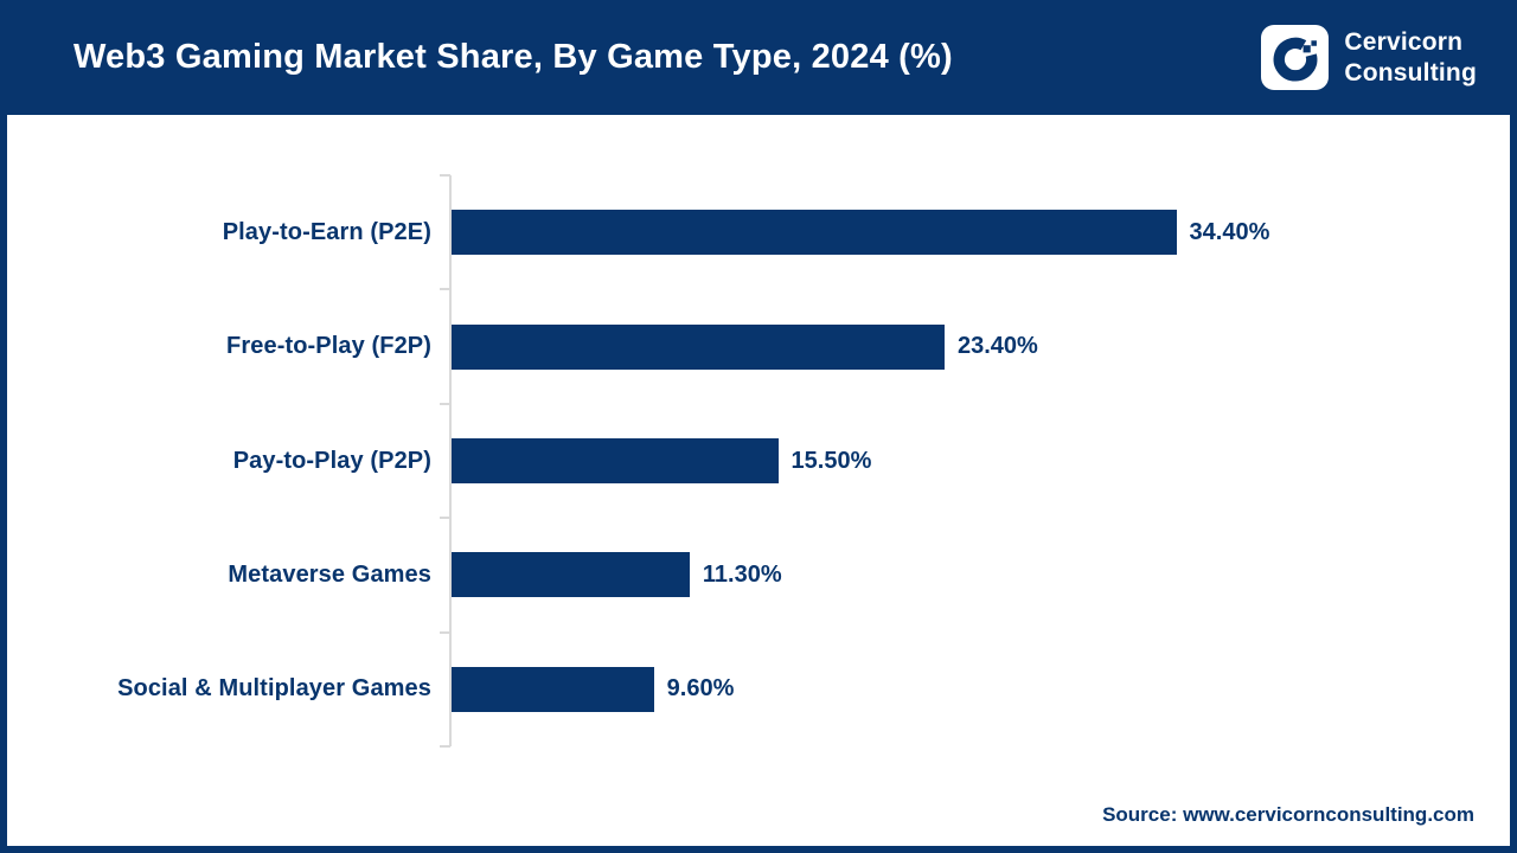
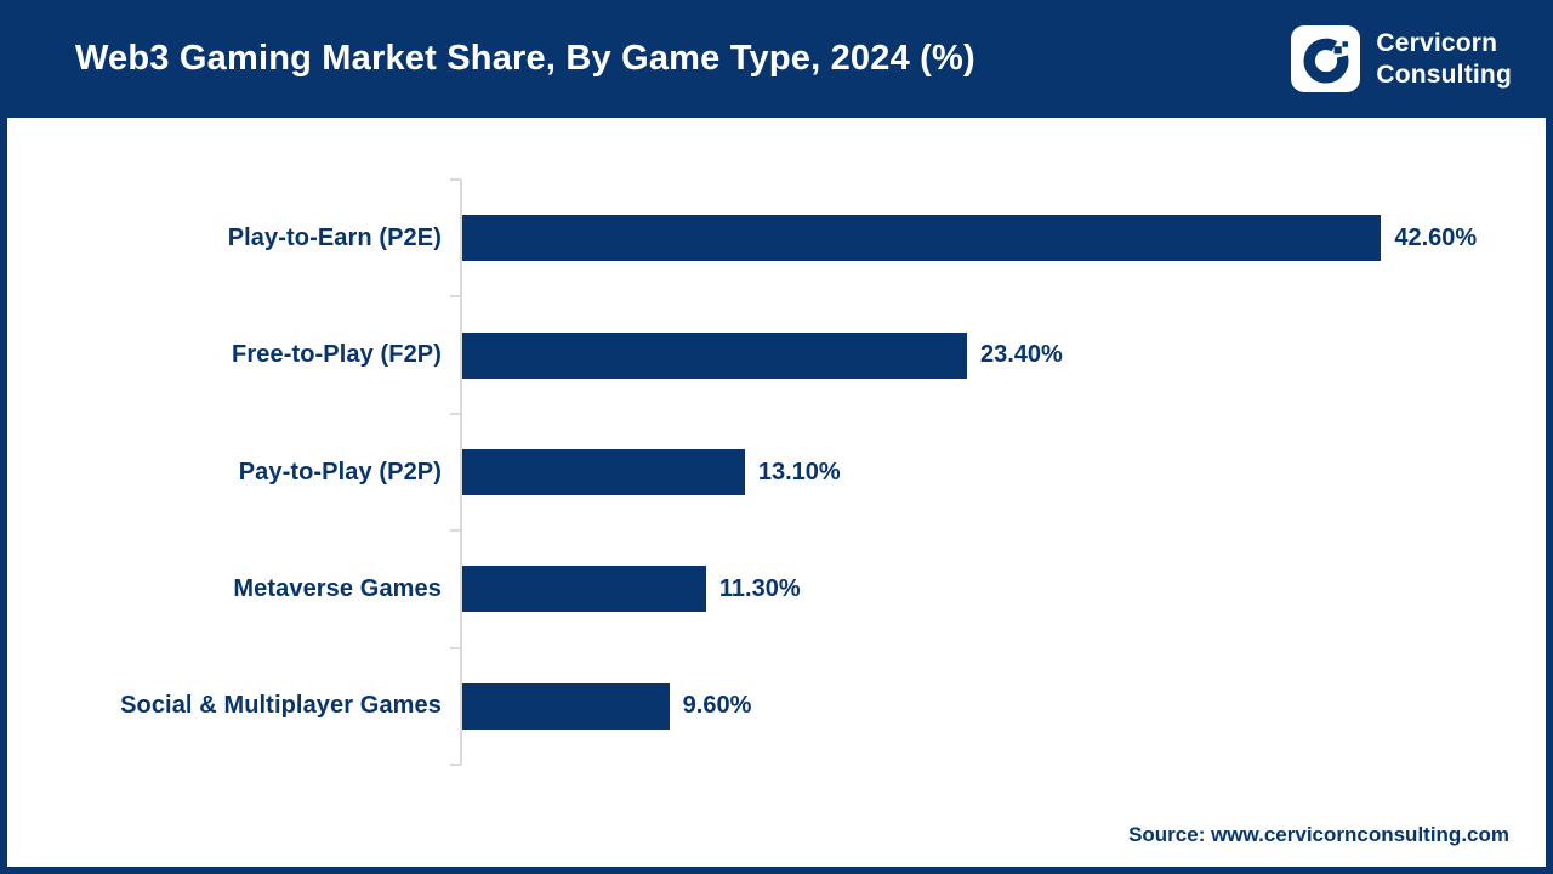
Play-to-Earn (P2E): 34.40% -> 42.60%
Pay-to-Play (P2P): 15.50% -> 13.10%
